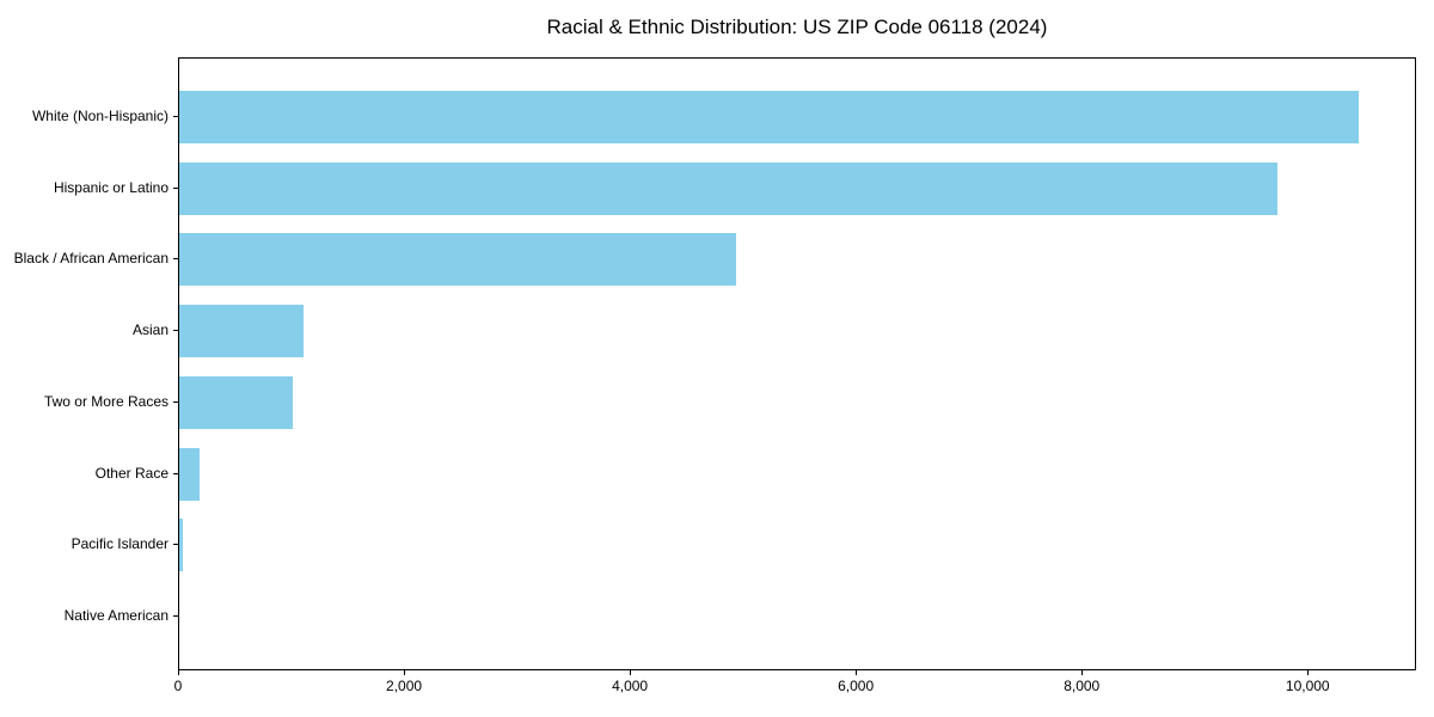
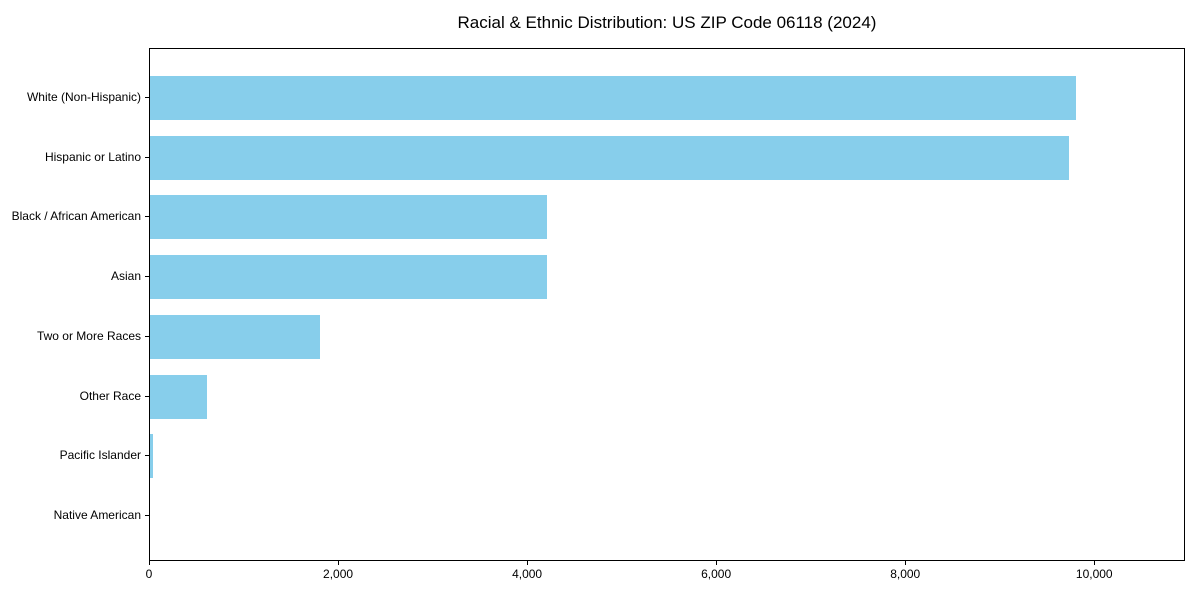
White (Non-Hispanic): 10400 -> 9800
Black / African American: 4900 -> 4200
Asian: 1100 -> 4200
Two or More Races: 1000 -> 1800
Other Race: 200 -> 600
